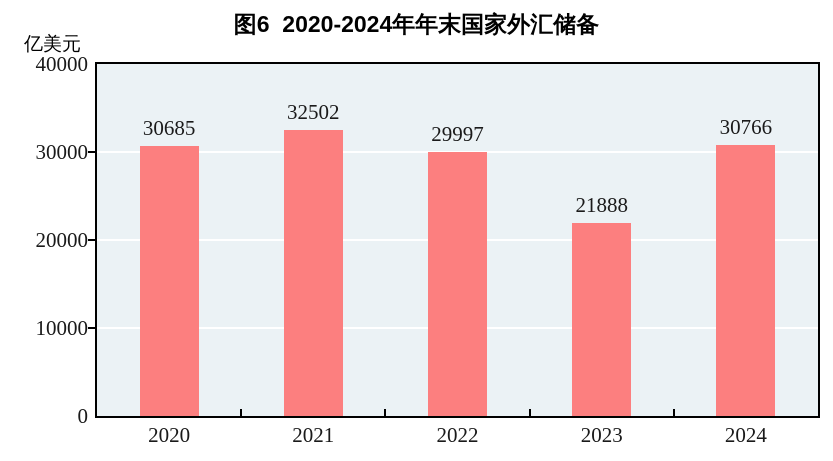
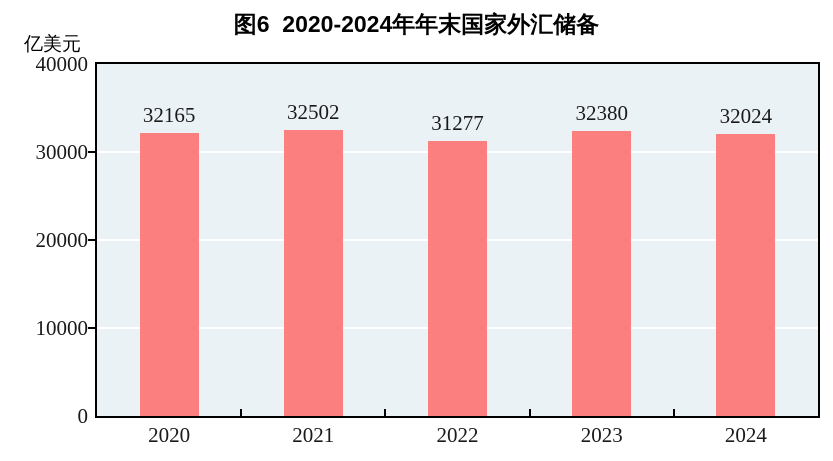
2020: 30685 -> 32165
2022: 29997 -> 31277
2023: 21888 -> 32380
2024: 30766 -> 32024
